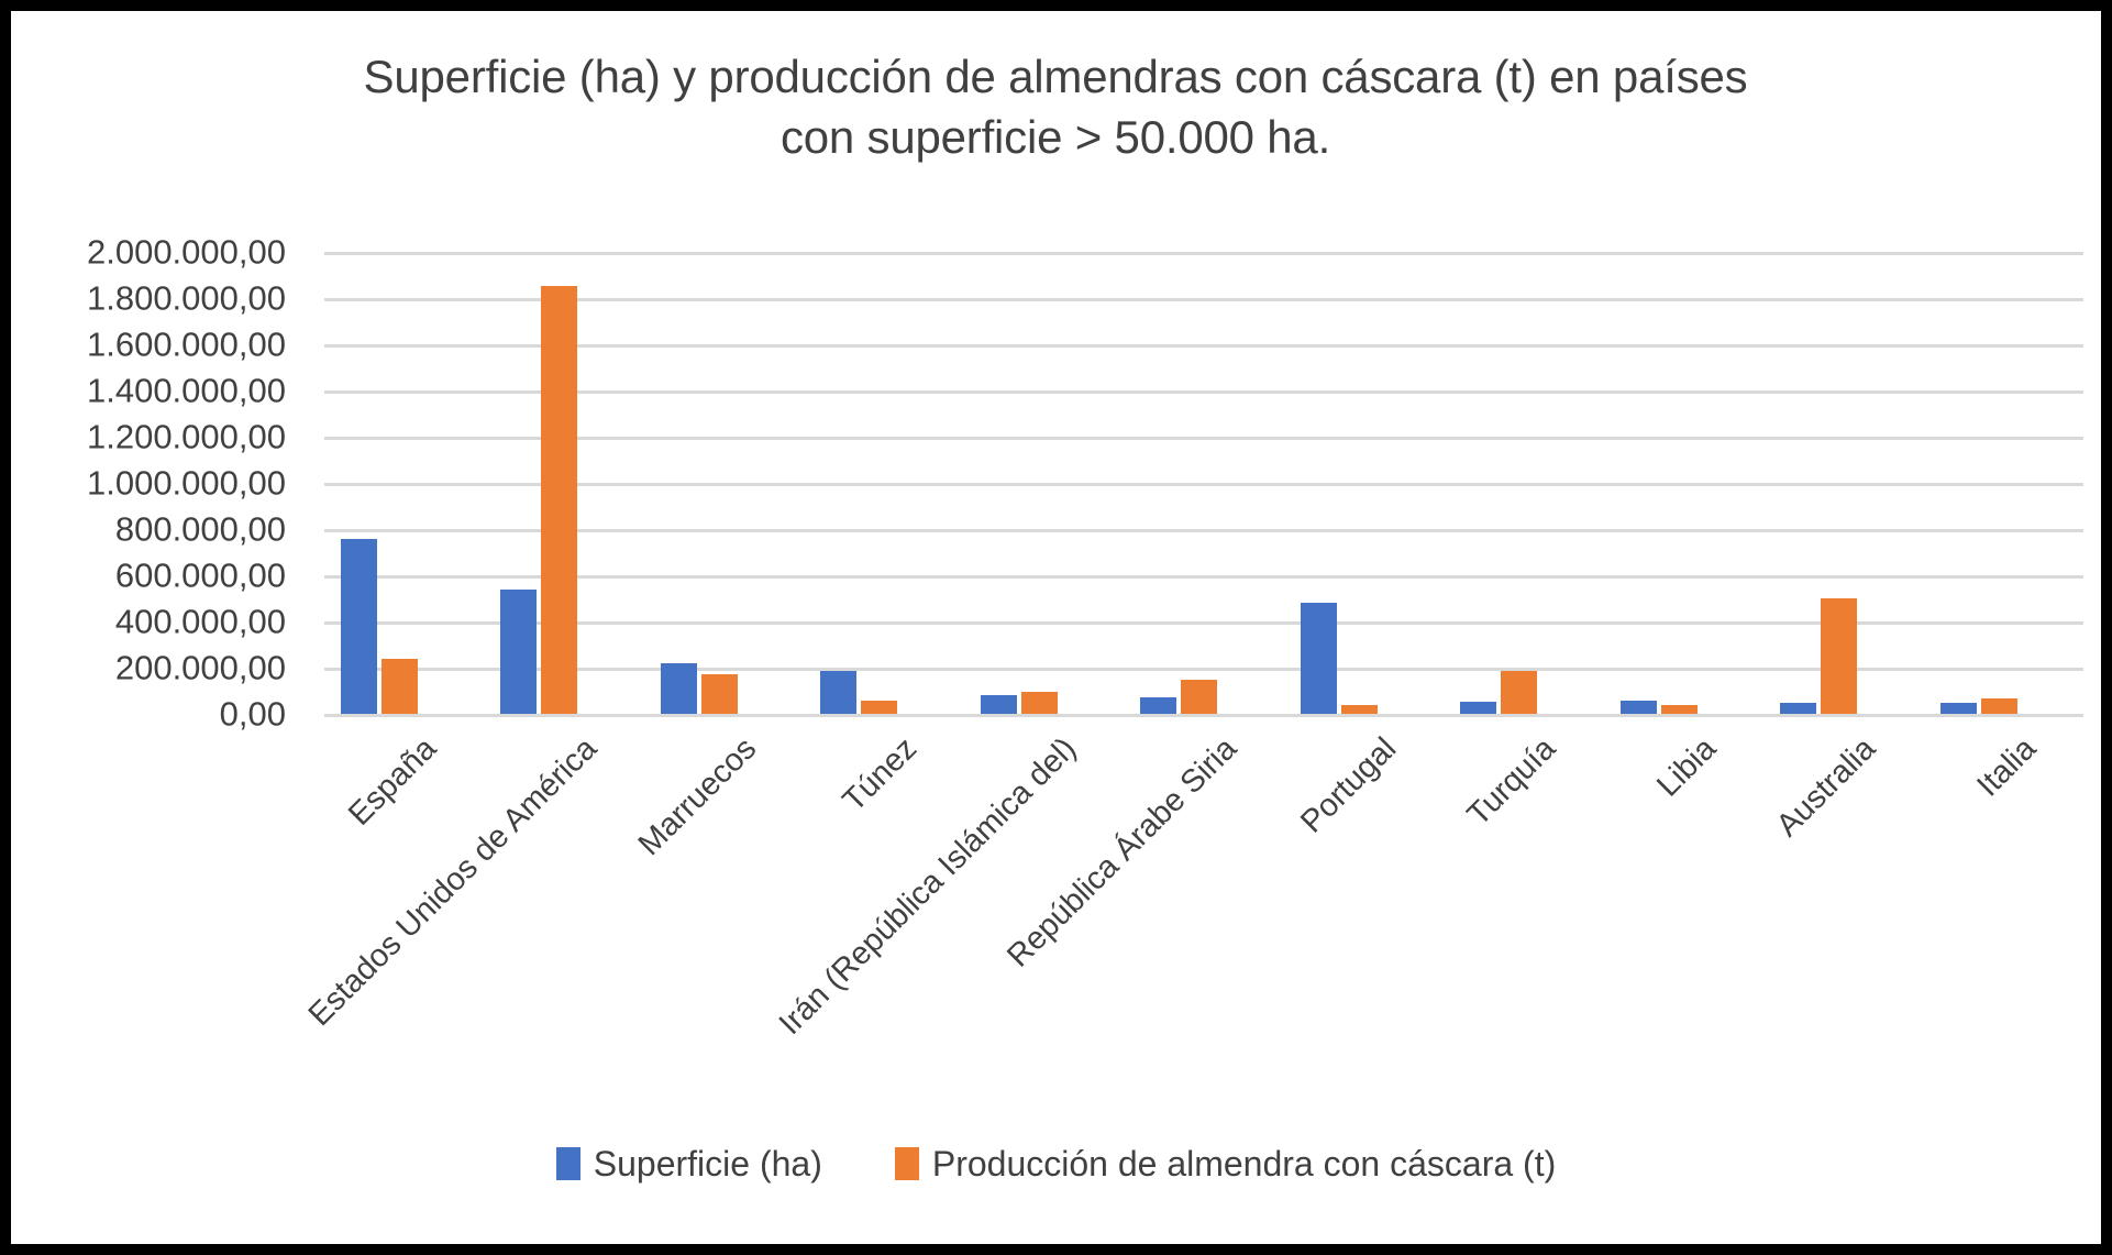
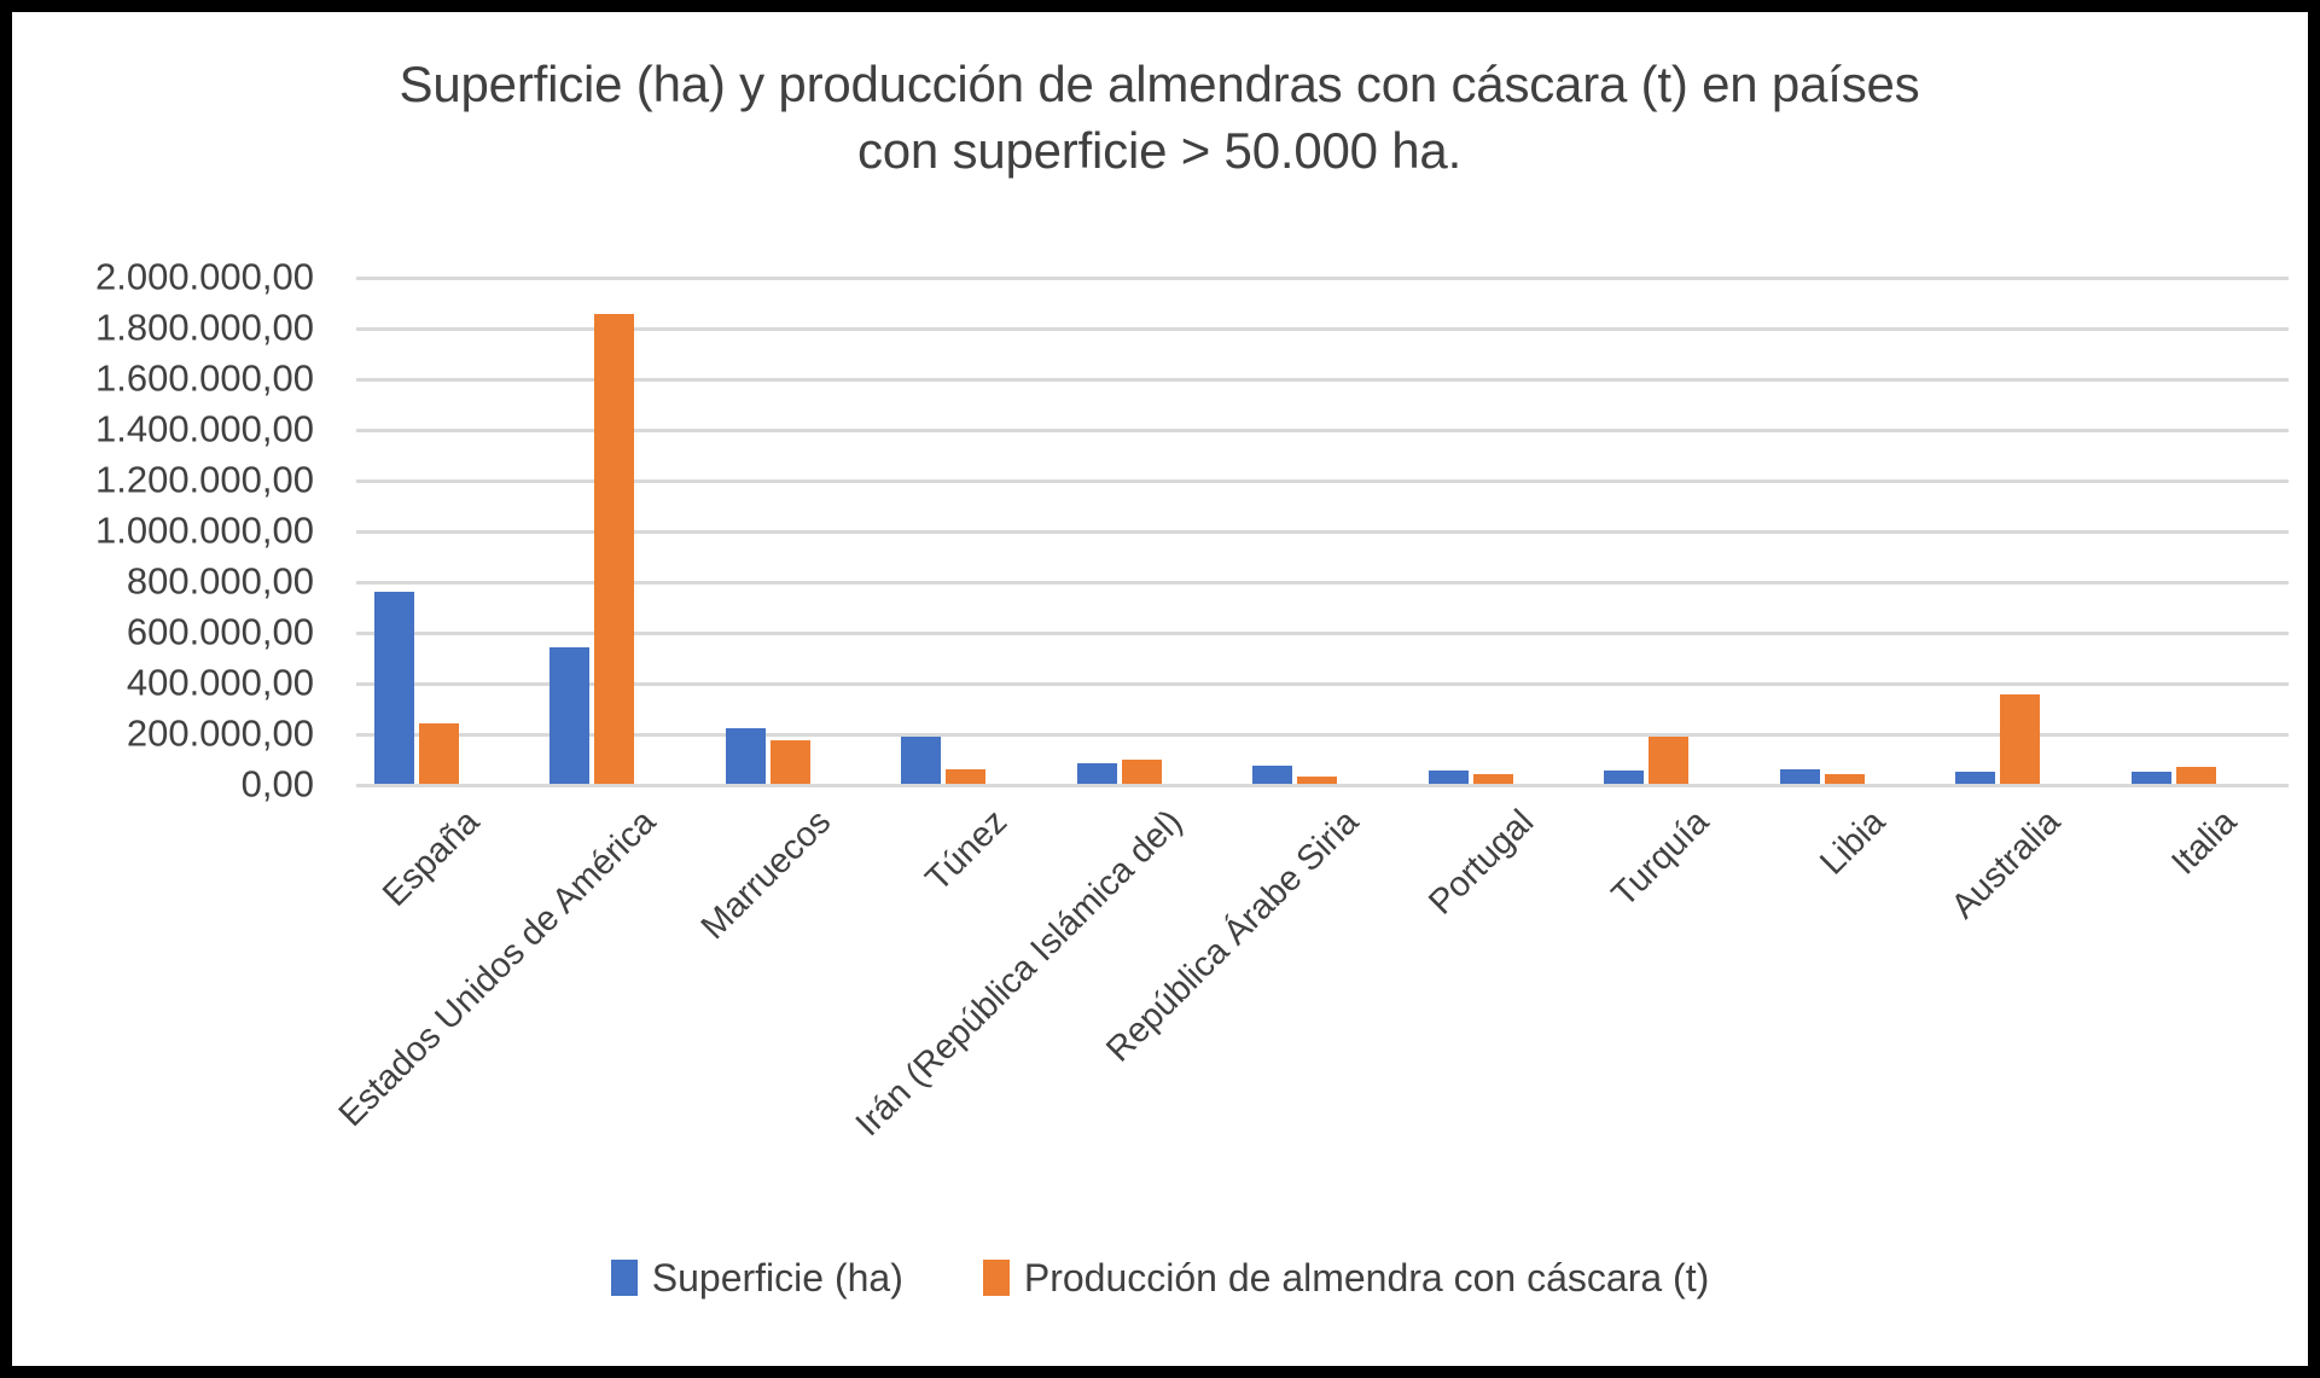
Producción de almendra con cáscara (t)/República Árabe Siria: 150000 -> 30000
Superficie (ha)/Portugal: 480000 -> 50000
Producción de almendra con cáscara (t)/Australia: 500000 -> 350000
